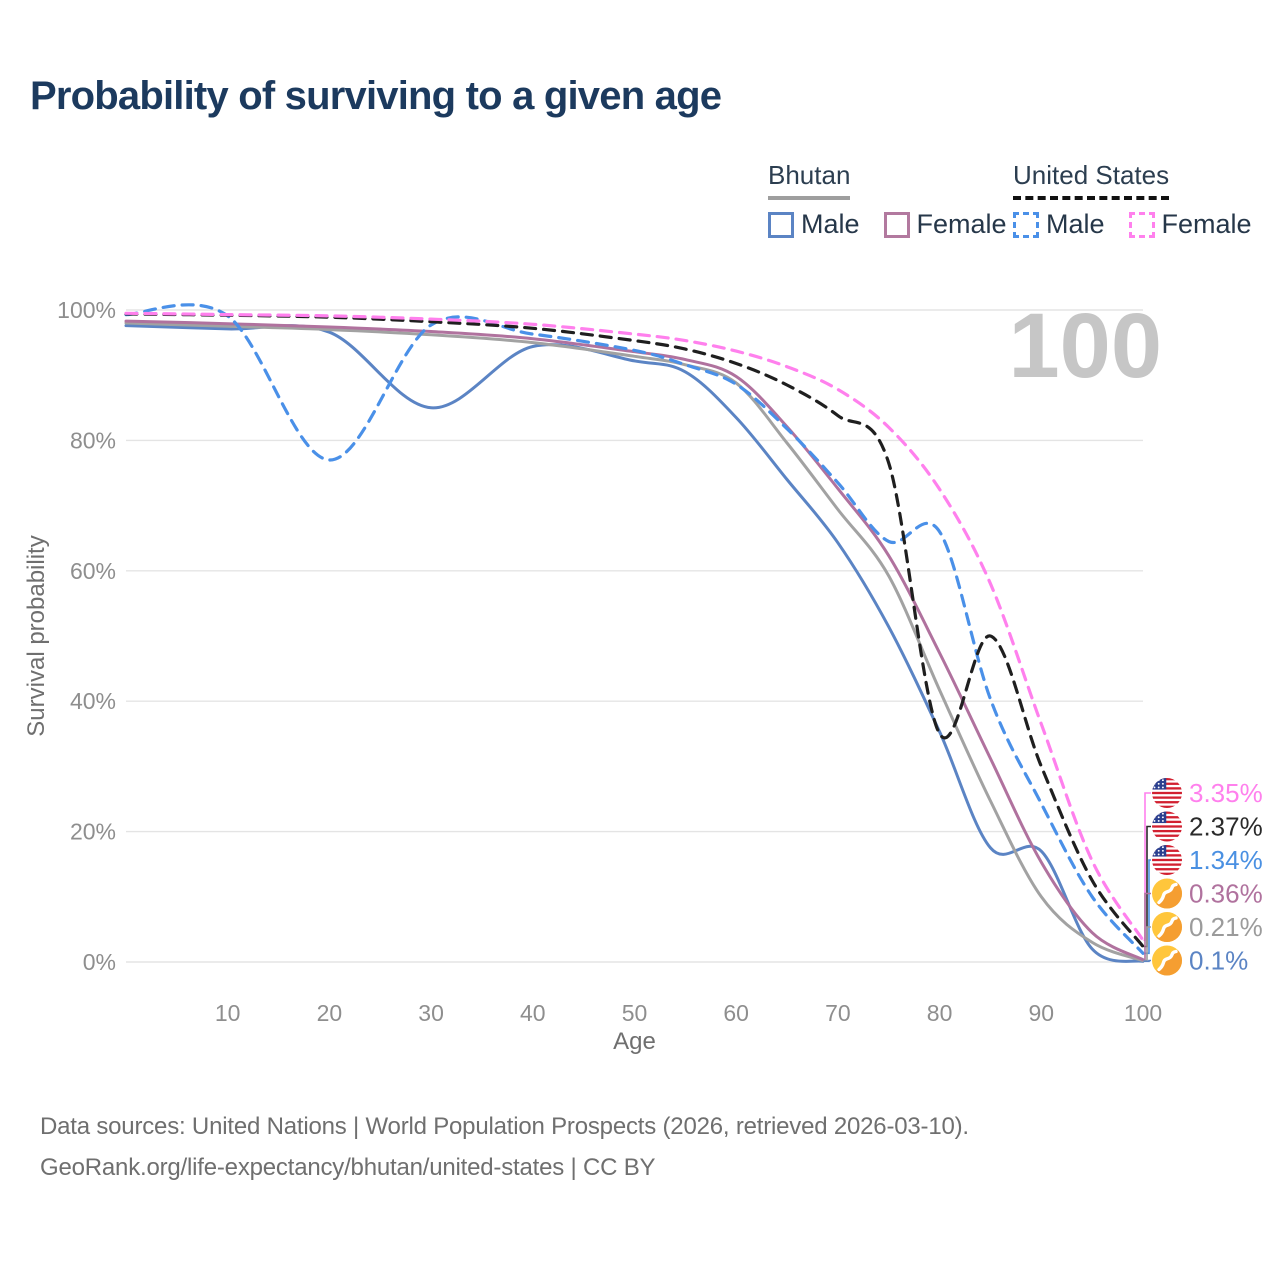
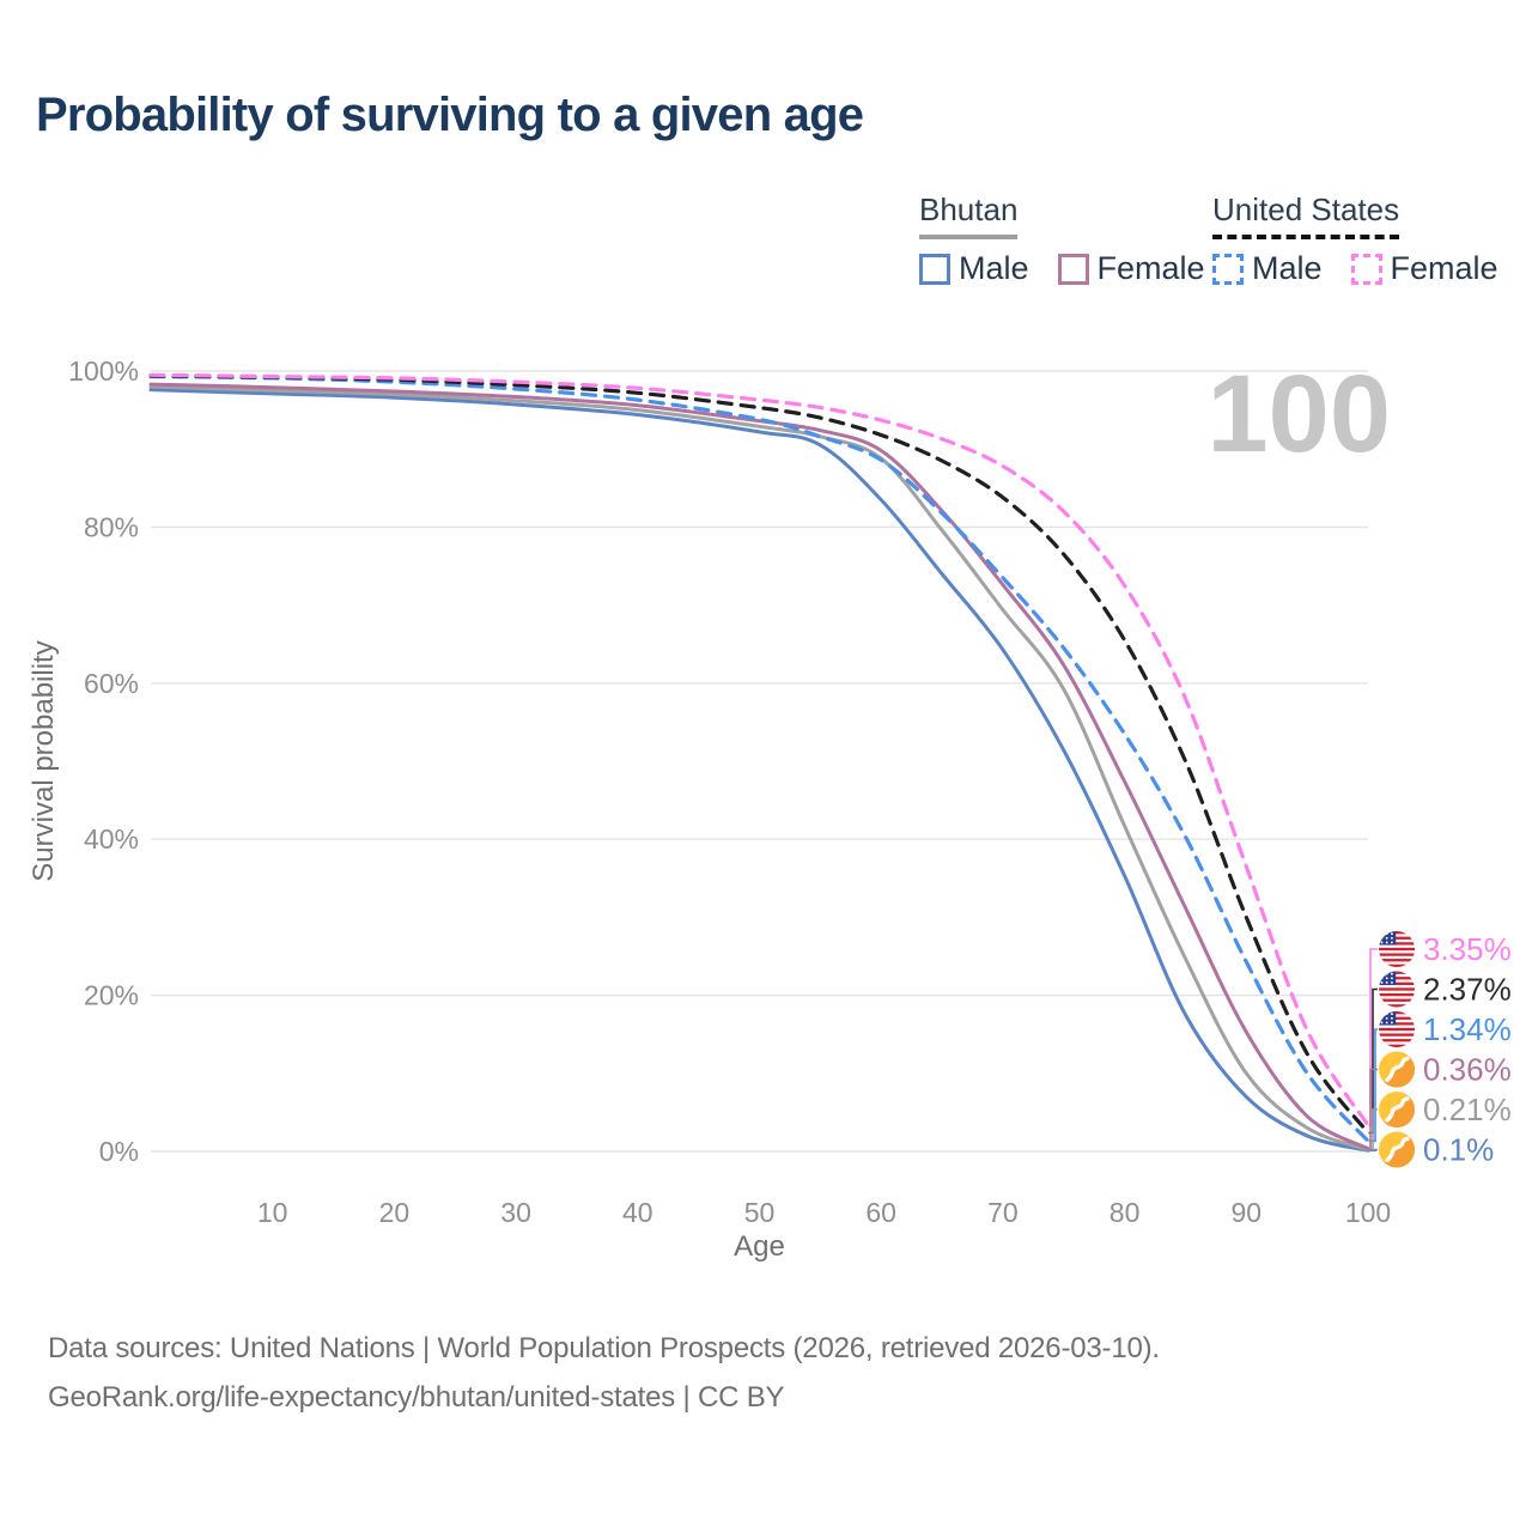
United States Male/20: 77% -> 99%
Bhutan Male/30: 85% -> 96%
United States Male/80: 66% -> 54%
United States/80: 35% -> 66%
Bhutan Male/90: 17% -> 7%
